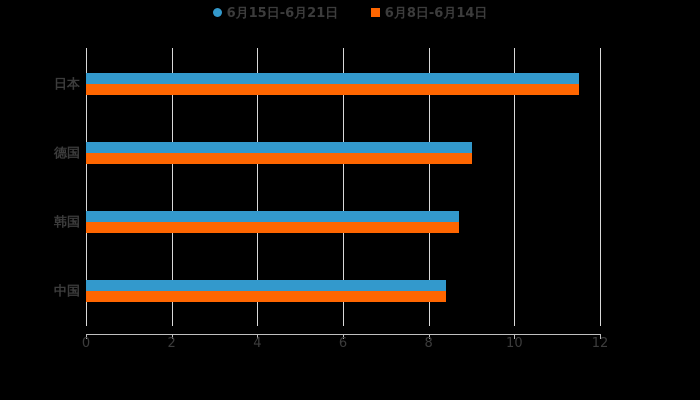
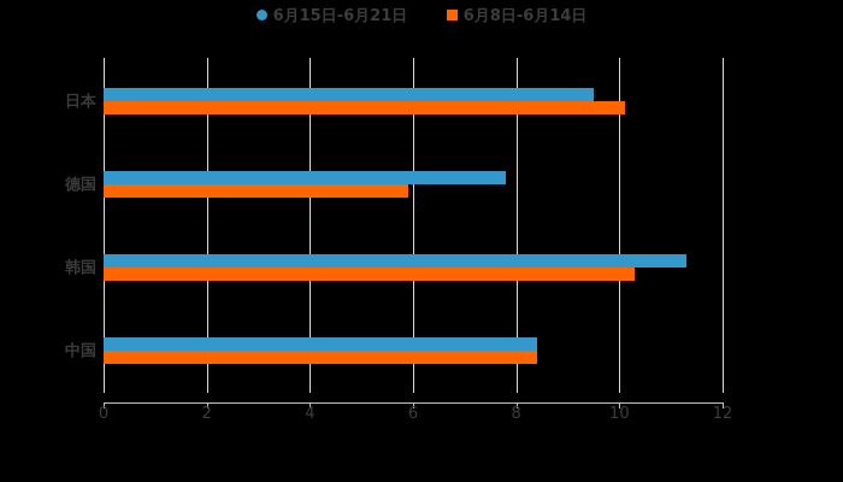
6月15日-6月21日/日本: 11.5 -> 9.5
6月8日-6月14日/日本: 11.5 -> 10.1
6月15日-6月21日/德国: 9.0 -> 7.8
6月8日-6月14日/德国: 9.0 -> 5.9
6月15日-6月21日/韩国: 8.7 -> 11.3
6月8日-6月14日/韩国: 8.7 -> 10.3
